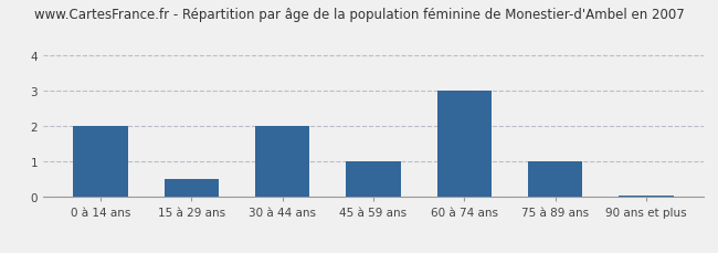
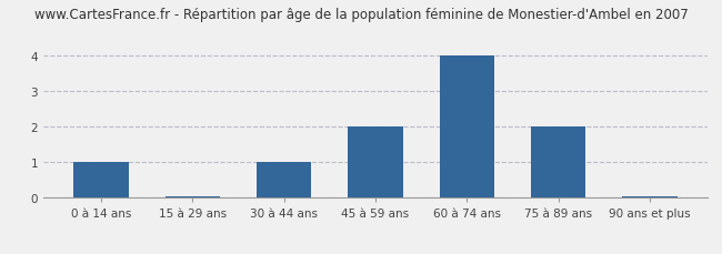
0 à 14 ans: 2.00 -> 1.00
15 à 29 ans: 0.50 -> 0.05
30 à 44 ans: 2.00 -> 1.00
45 à 59 ans: 1.00 -> 2.00
60 à 74 ans: 3.00 -> 4.00
75 à 89 ans: 1.00 -> 2.00
